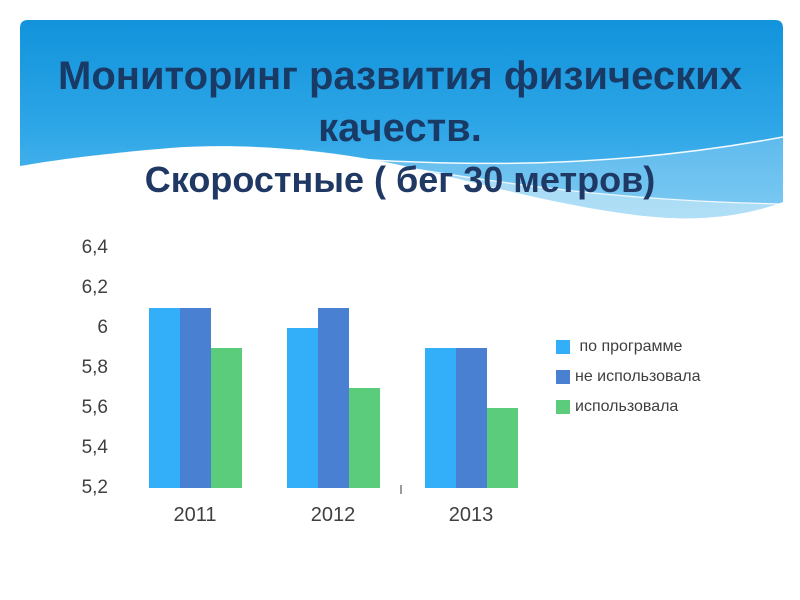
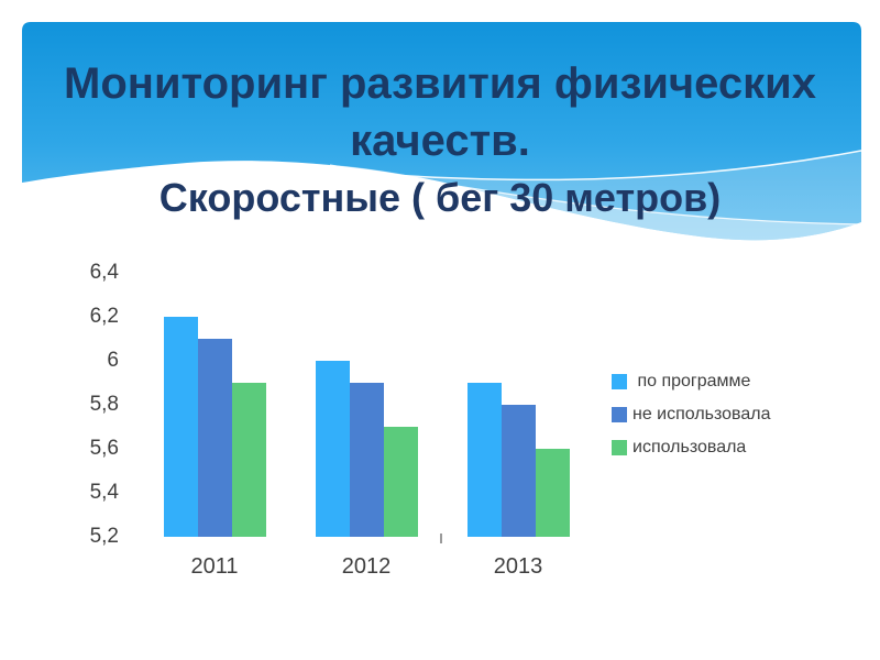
по программе/2011: 6,1 -> 6,2
не использовала/2012: 6,1 -> 5,9
не использовала/2013: 5,9 -> 5,8
